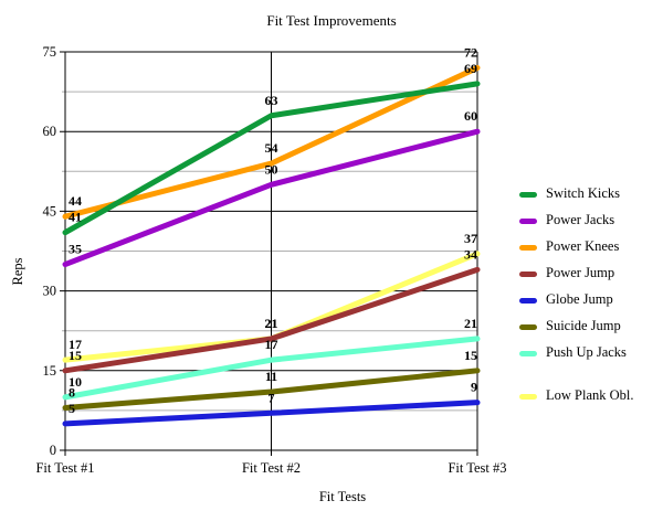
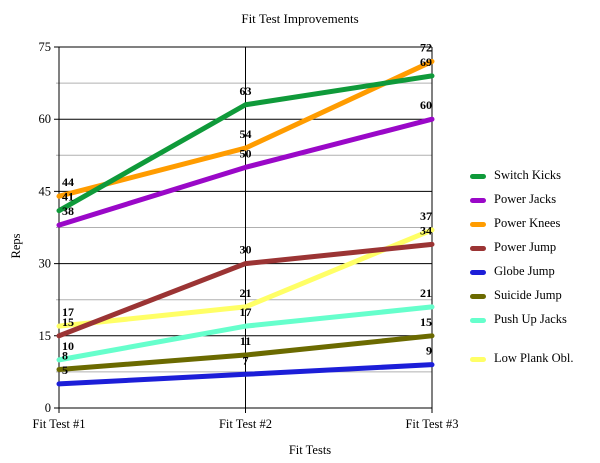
Power Jacks/Fit Test #1: 35 -> 38
Power Jump/Fit Test #2: 21 -> 30
